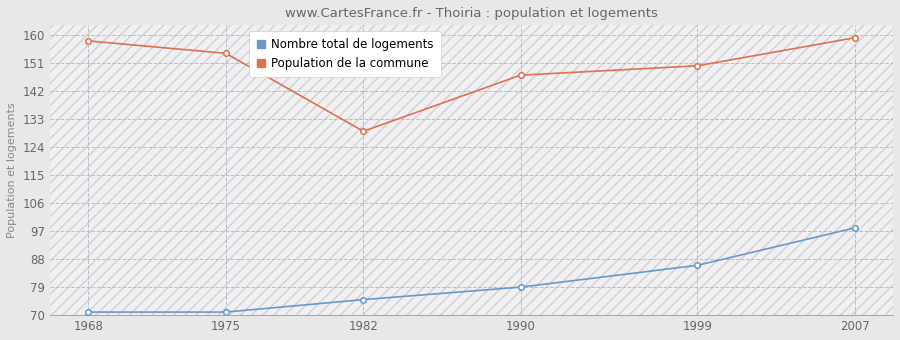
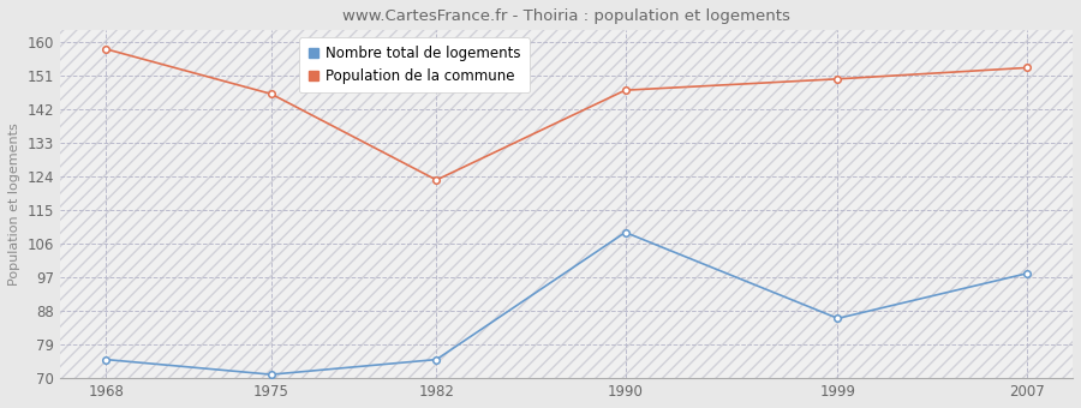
Nombre total de logements/1968: 71 -> 75
Population de la commune/1975: 154 -> 146
Population de la commune/1982: 129 -> 123
Nombre total de logements/1990: 79 -> 109
Population de la commune/2007: 159 -> 153
